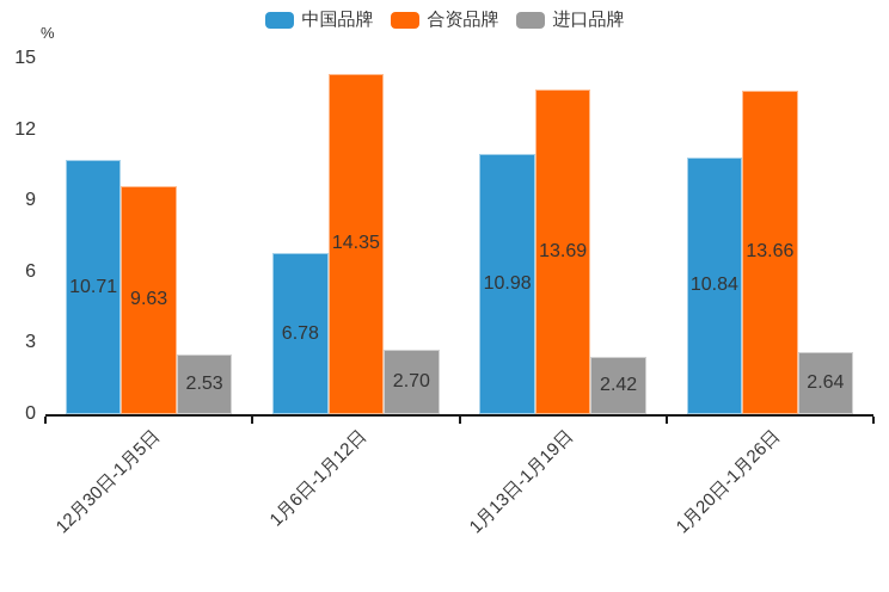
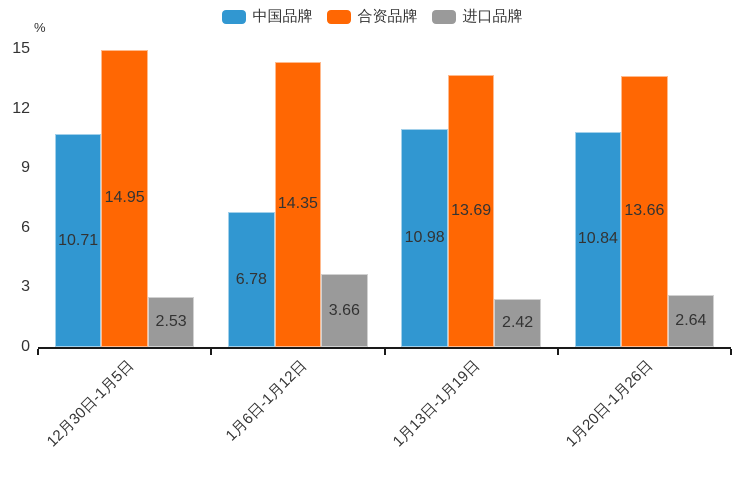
合资品牌/12月30日-1月5日: 9.63 -> 14.95
进口品牌/1月6日-1月12日: 2.70 -> 3.66
